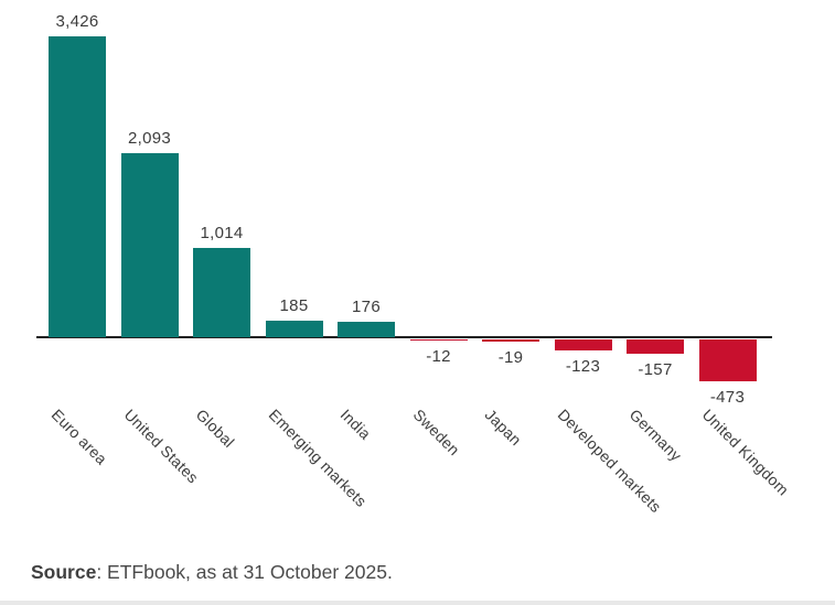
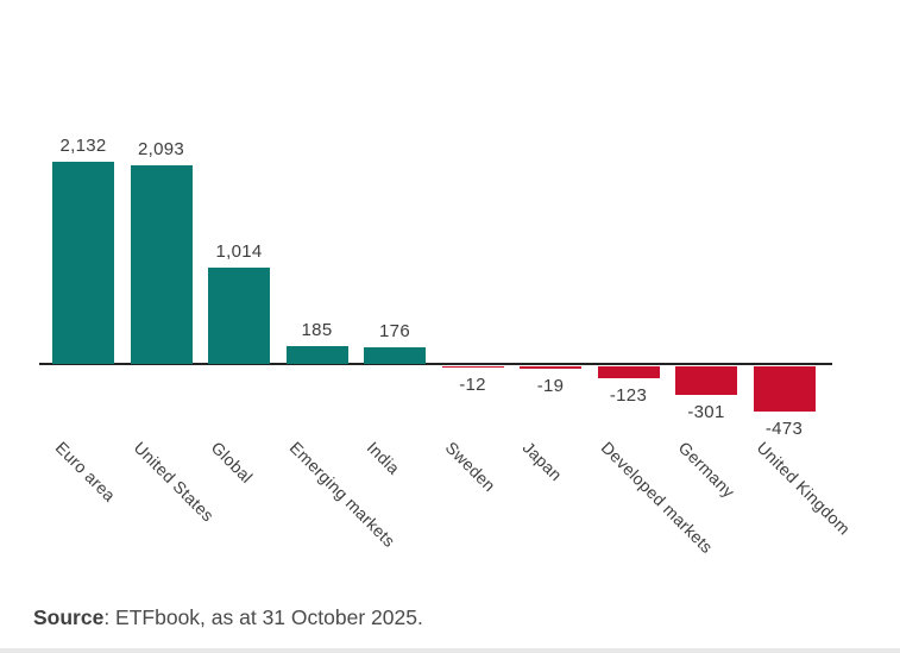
Euro area: 3,426 -> 2,132
Germany: -157 -> -301
